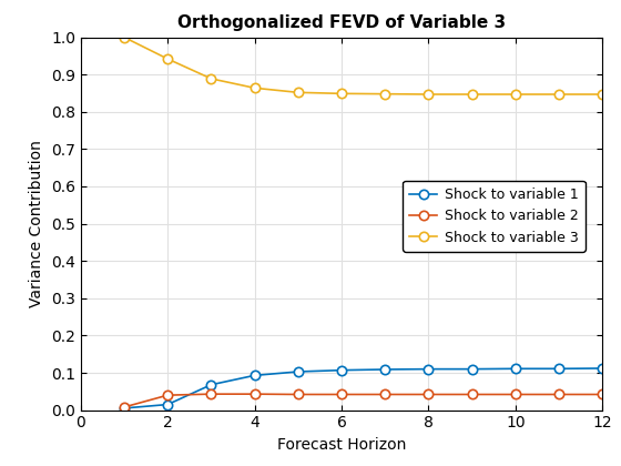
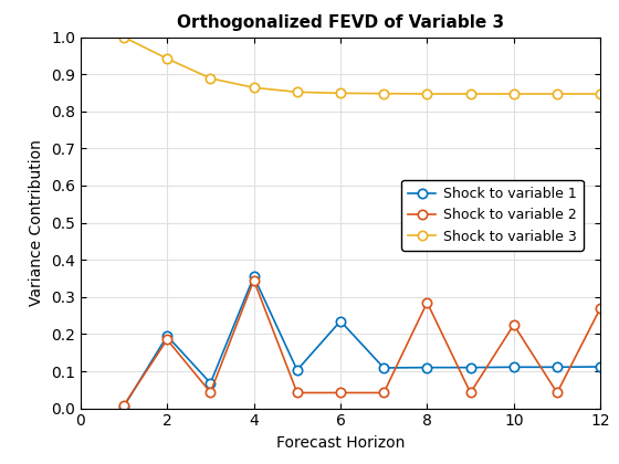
Shock to variable 1/2: 0.015 -> 0.195
Shock to variable 2/2: 0.040 -> 0.185
Shock to variable 1/4: 0.093 -> 0.355
Shock to variable 2/4: 0.043 -> 0.345
Shock to variable 1/6: 0.107 -> 0.235
Shock to variable 2/8: 0.042 -> 0.285
Shock to variable 2/10: 0.042 -> 0.225
Shock to variable 2/12: 0.042 -> 0.270
